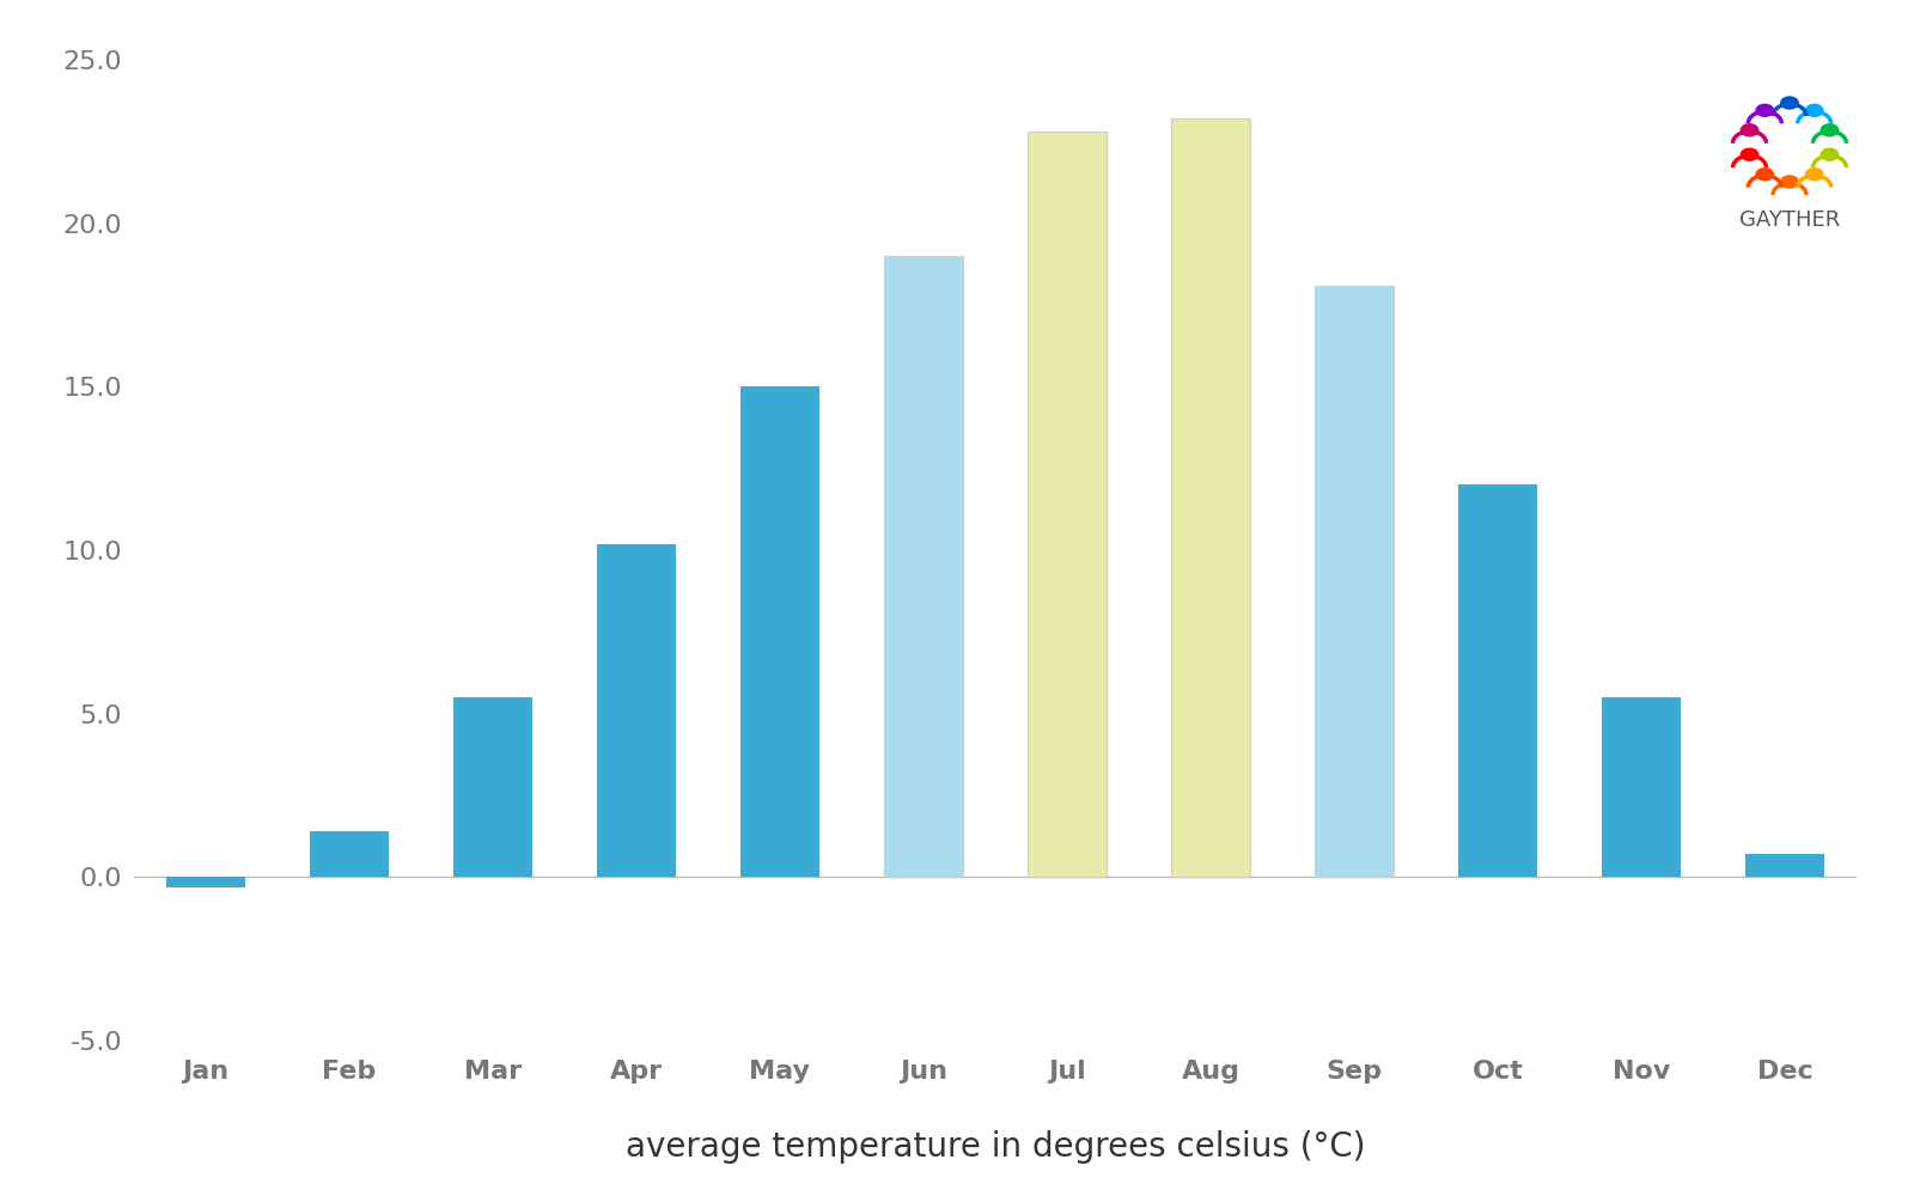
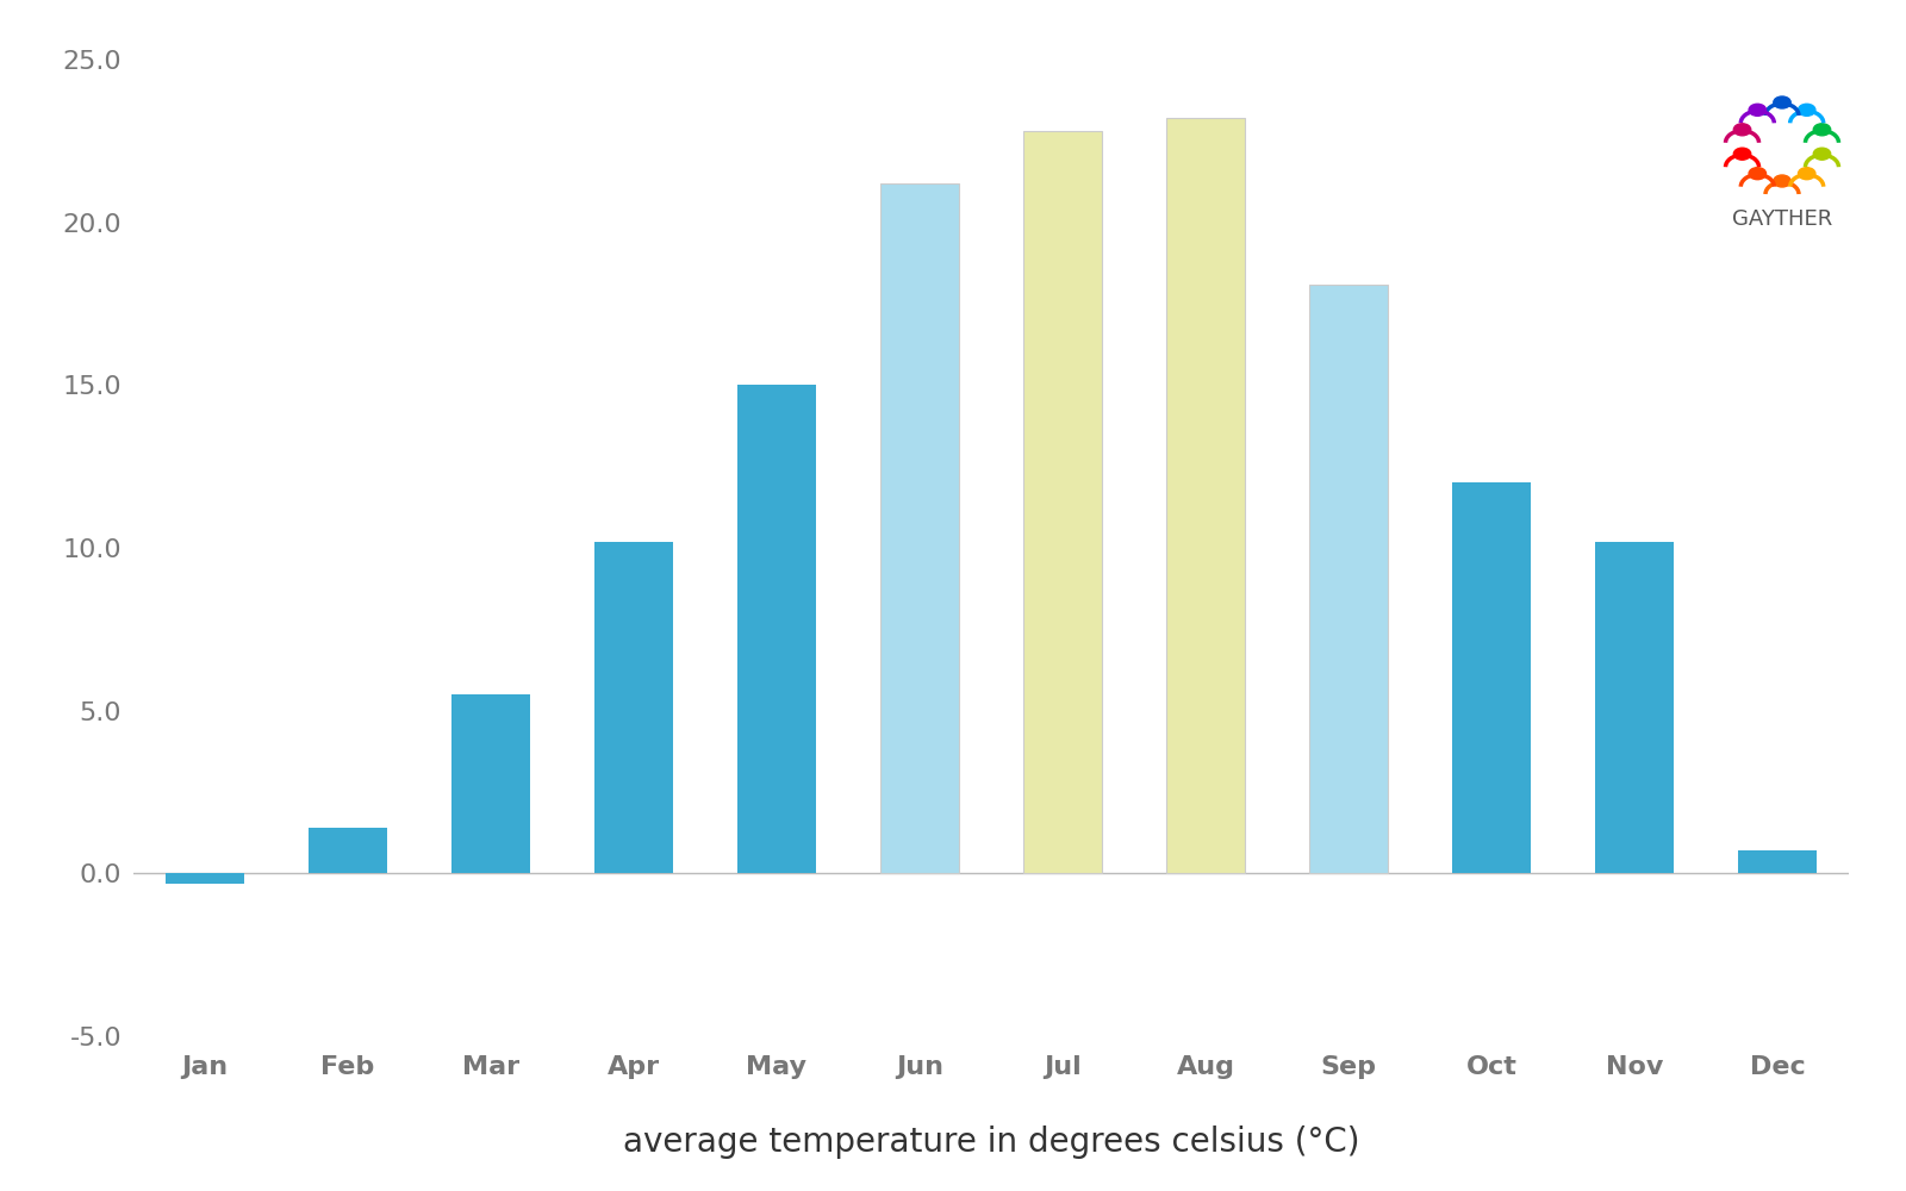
Jun: 19.0 -> 21.2
Nov: 5.5 -> 10.2
